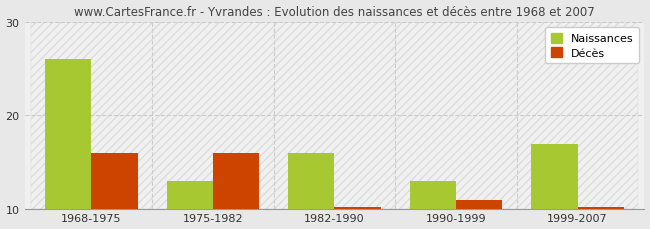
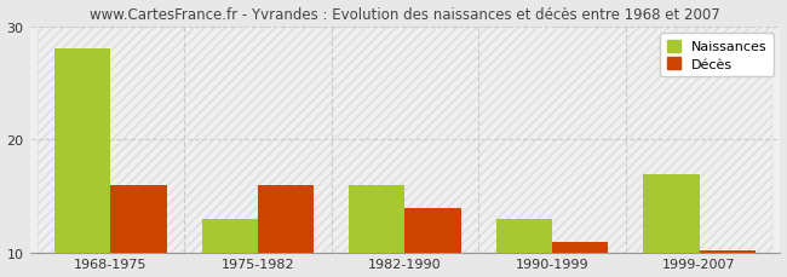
Naissances/1968-1975: 26 -> 28
Décès/1982-1990: 10.2 -> 14.0
